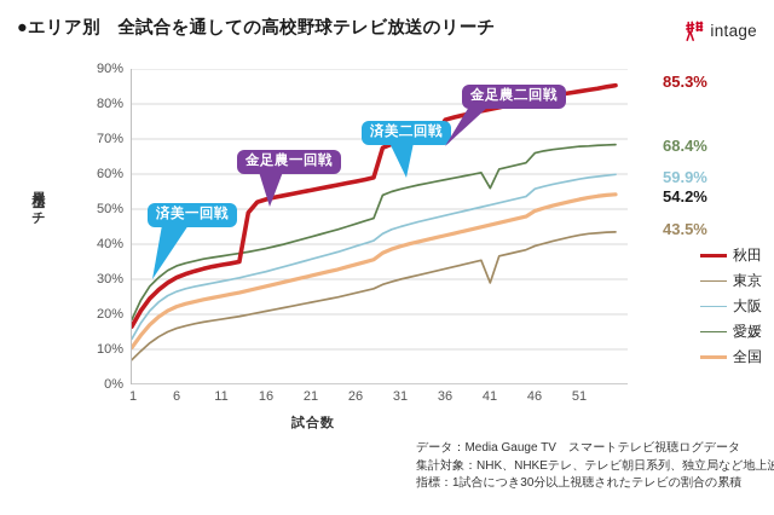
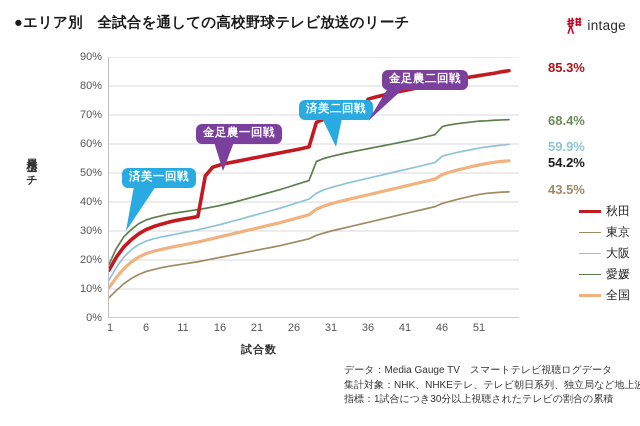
愛媛/41: 56% -> 61%
東京/41: 29% -> 36%
